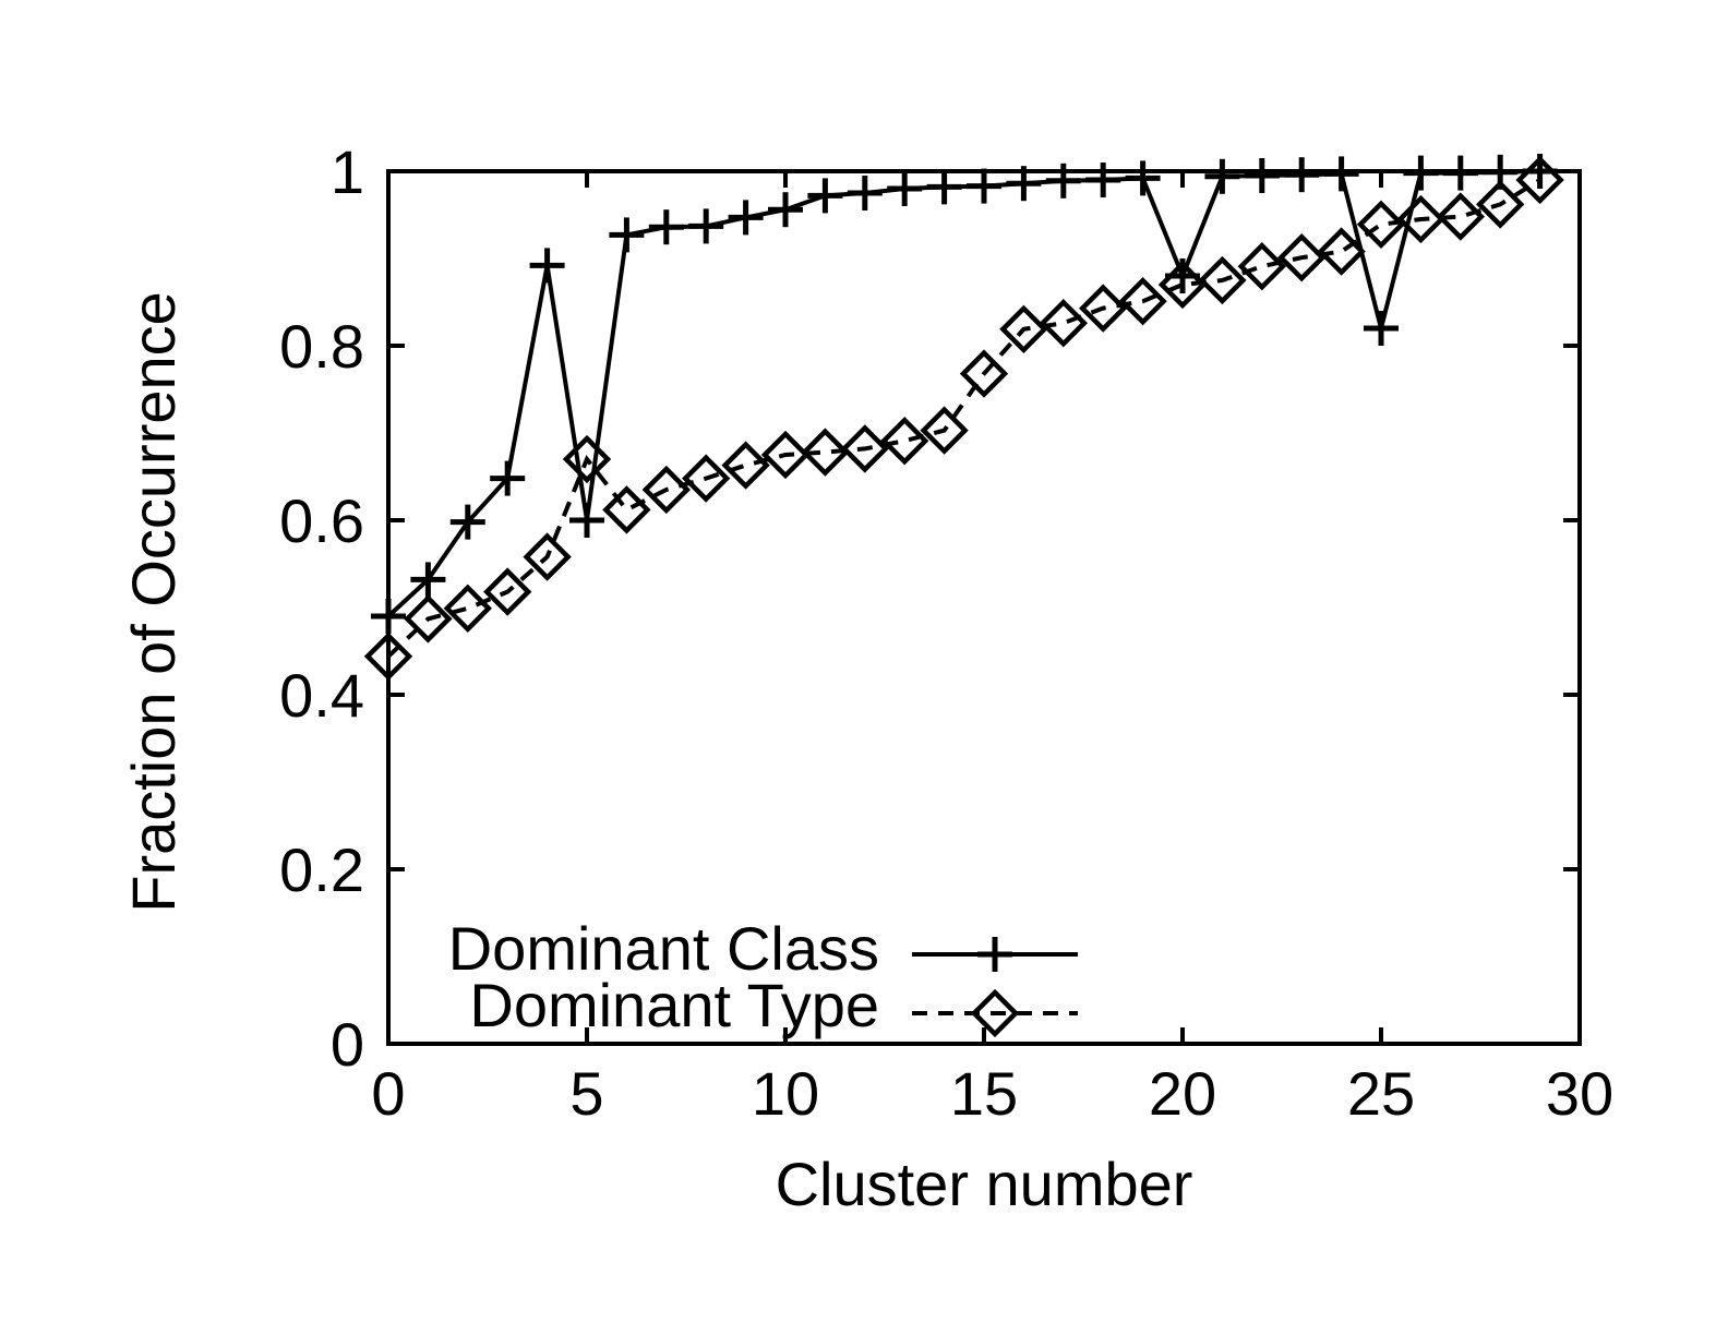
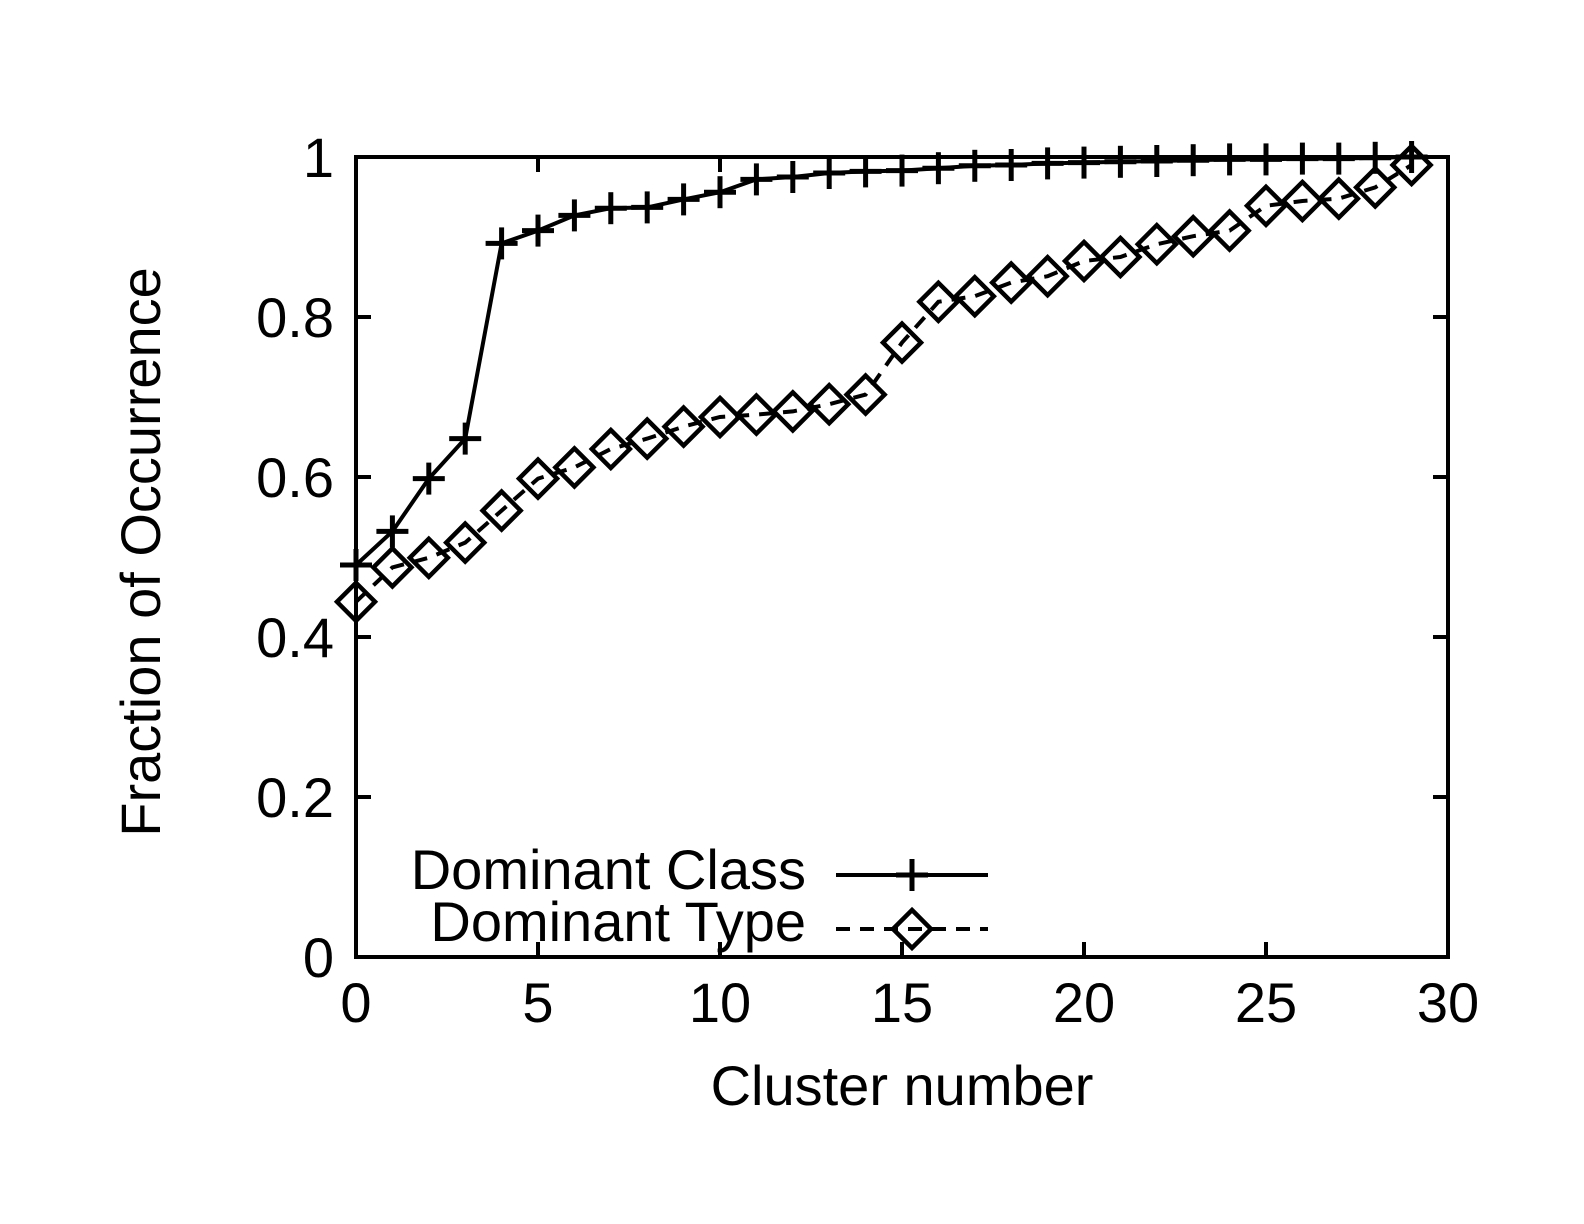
Dominant Class/5: 0.60 -> 0.91
Dominant Type/5: 0.67 -> 0.60
Dominant Class/20: 0.88 -> 0.99
Dominant Class/25: 0.82 -> 1.00
